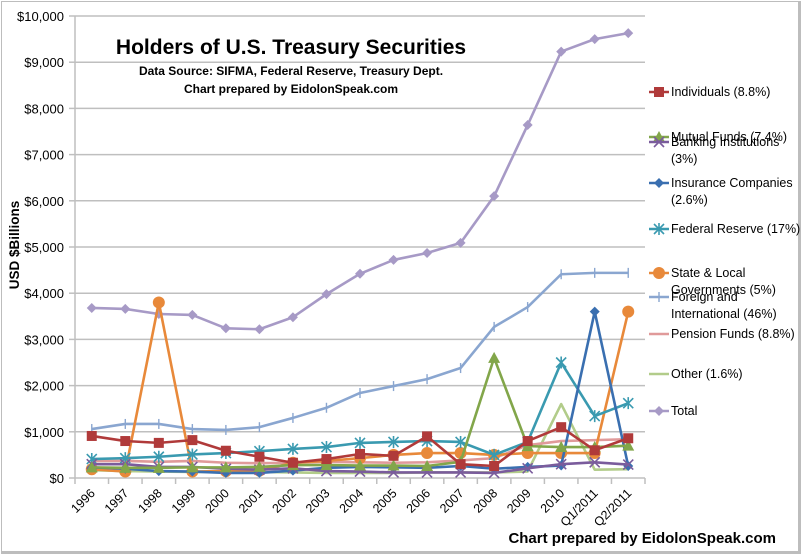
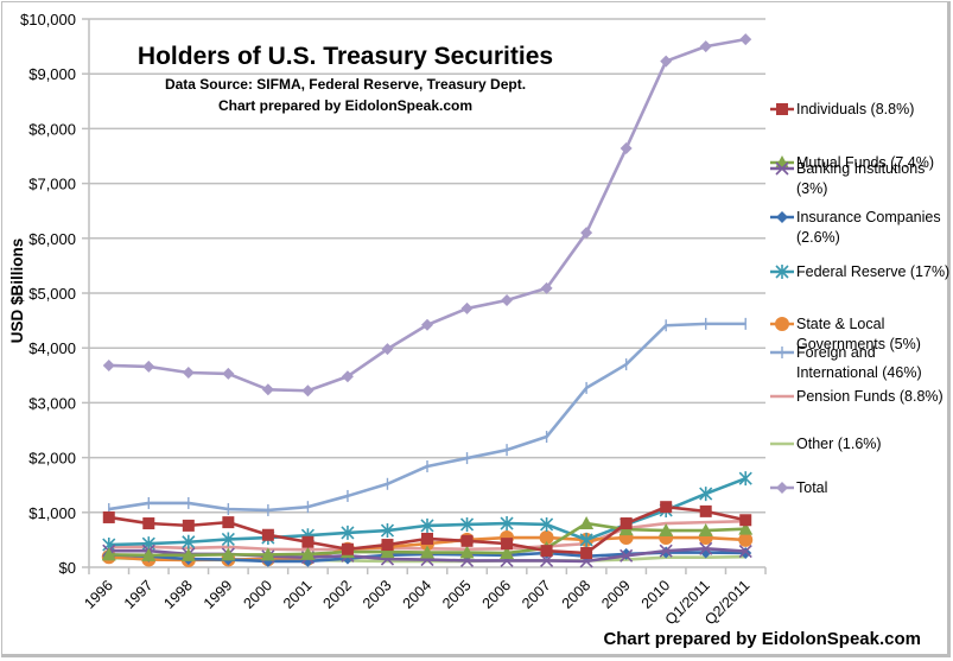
State & Local Governments (5%)/1998: $3800 -> $100
Individuals (8.8%)/2006: $900 -> $400
Mutual Funds (7.4%)/2008: $2600 -> $800
Federal Reserve (17%)/2010: $2500 -> $1000
Other (1.6%)/2010: $1600 -> $200
Individuals (8.8%)/Q1/2011: $600 -> $1000
Insurance Companies (2.6%)/Q1/2011: $3600 -> $300
State & Local Governments (5%)/Q2/2011: $3600 -> $500
